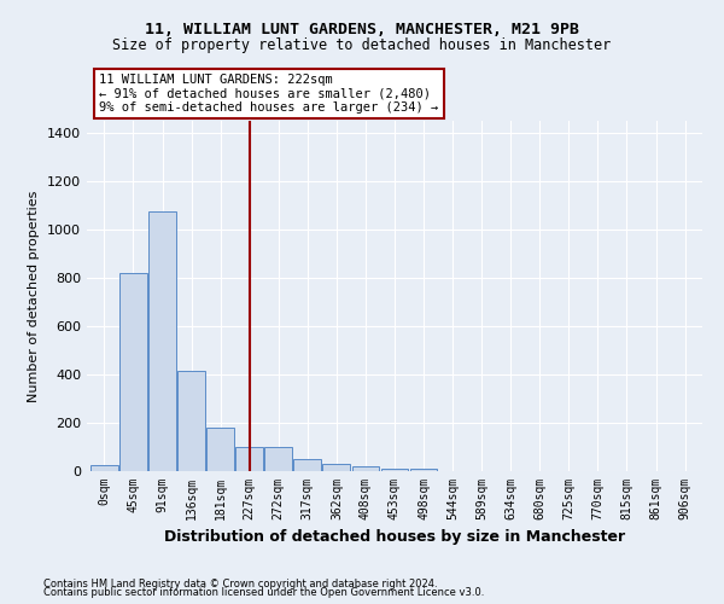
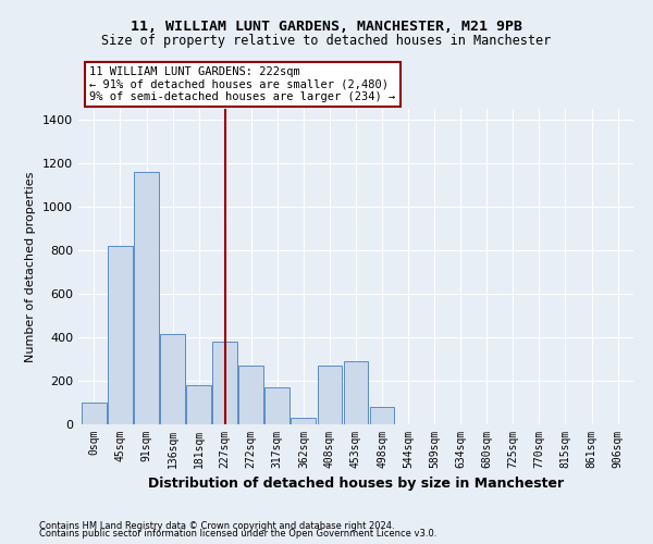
0sqm: 20 -> 100
91sqm: 1080 -> 1160
227sqm: 100 -> 380
272sqm: 100 -> 270
317sqm: 50 -> 170
408sqm: 20 -> 270
453sqm: 10 -> 290
498sqm: 10 -> 80
